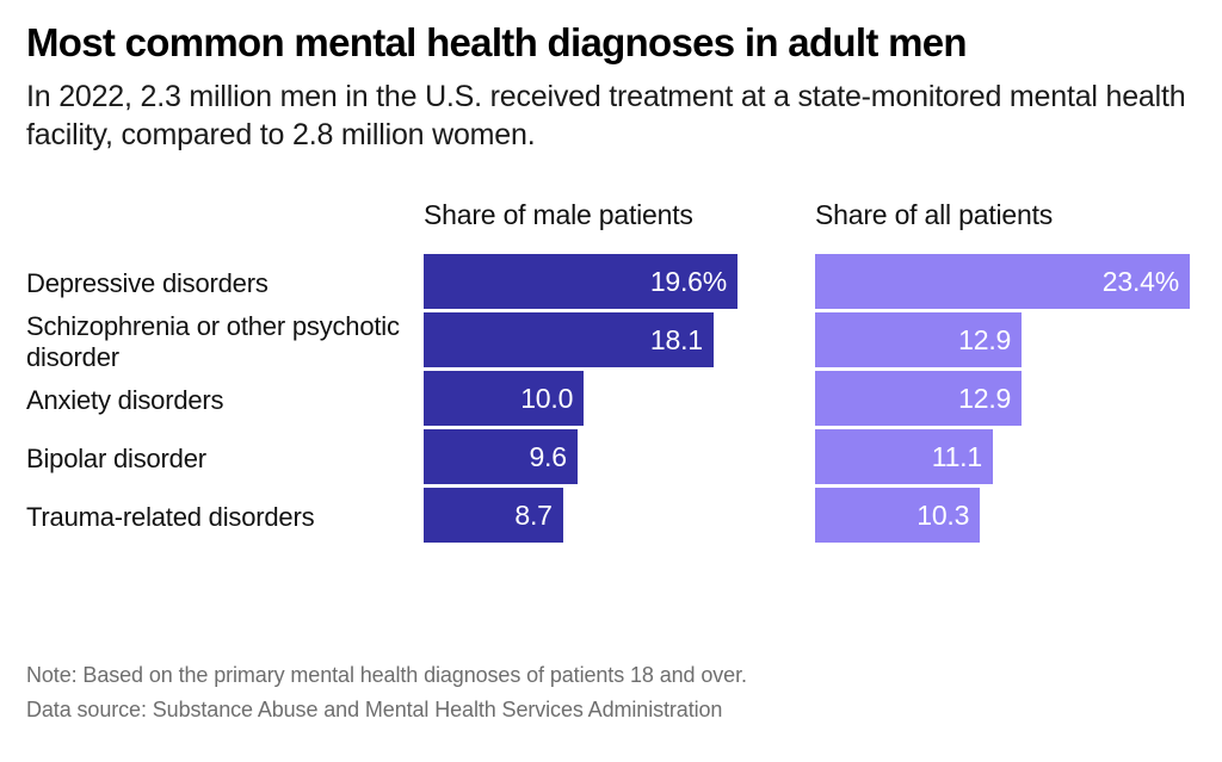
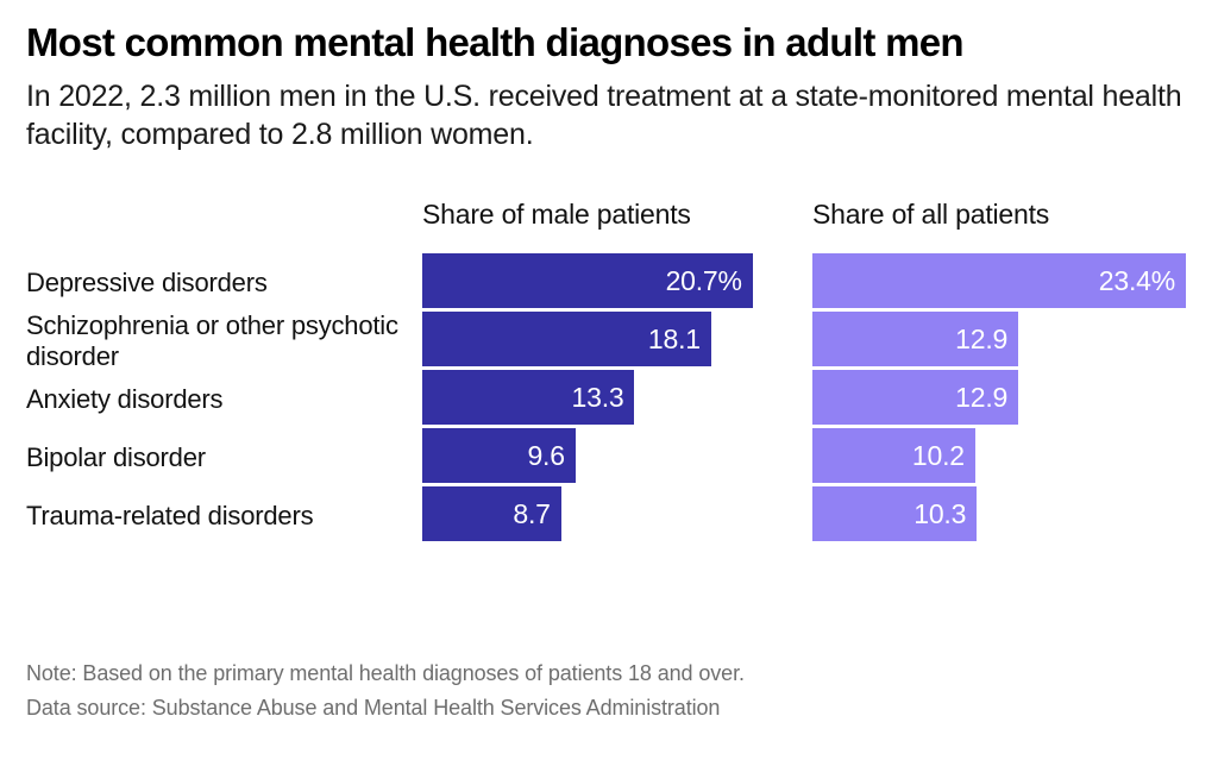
Share of male patients/Depressive disorders: 19.6% -> 20.7%
Share of male patients/Anxiety disorders: 10.0 -> 13.3
Share of all patients/Bipolar disorder: 11.1 -> 10.2
